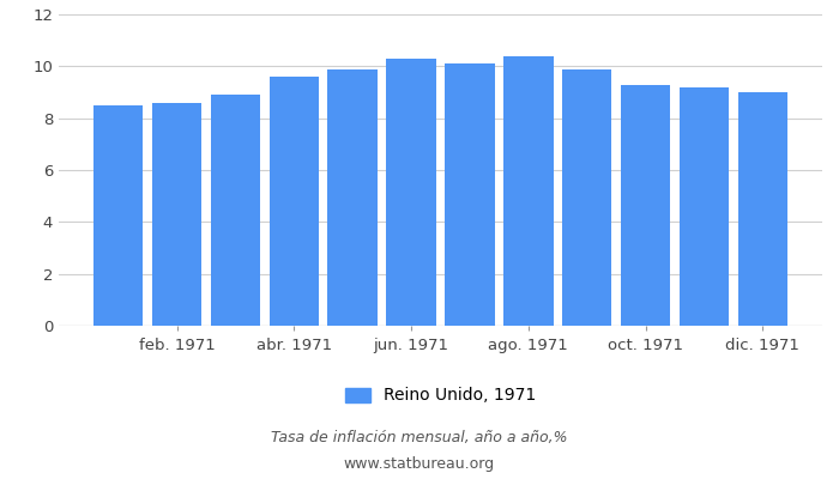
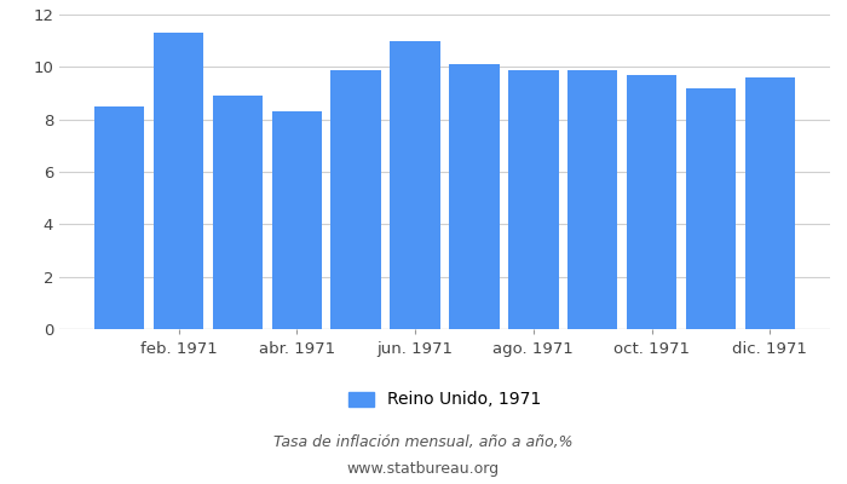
feb. 1971: 8.6 -> 11.3
abr. 1971: 9.6 -> 8.3
jun. 1971: 10.3 -> 11.0
ago. 1971: 10.4 -> 9.9
oct. 1971: 9.3 -> 9.7
dic. 1971: 9.0 -> 9.6
